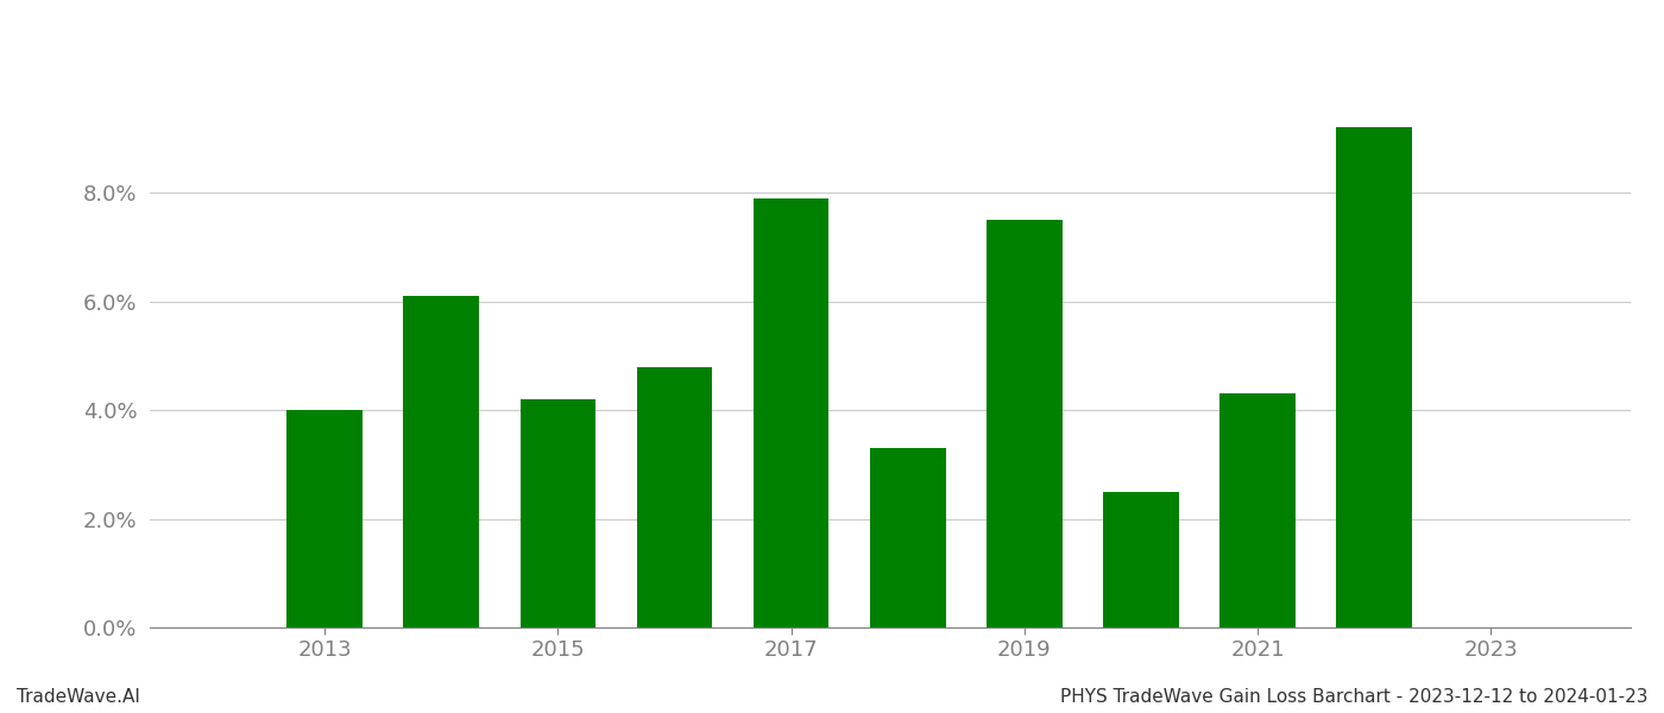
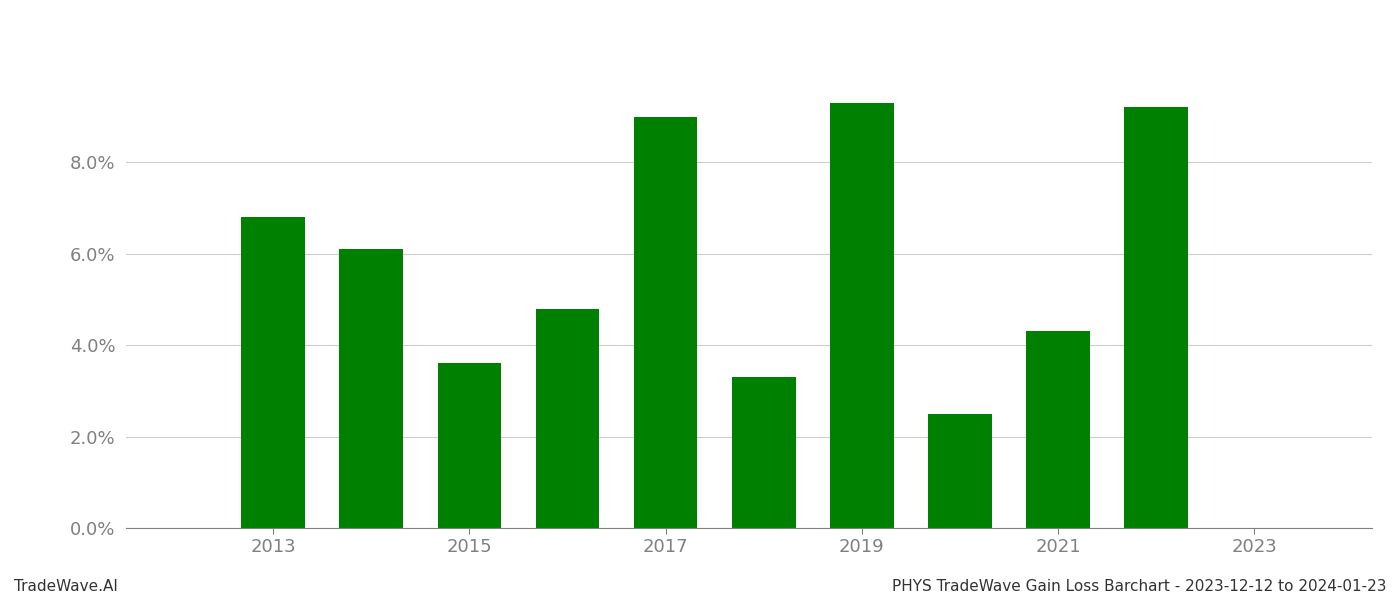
2013: 4.0% -> 6.8%
2015: 4.2% -> 3.6%
2017: 7.9% -> 9.0%
2019: 7.5% -> 9.3%
